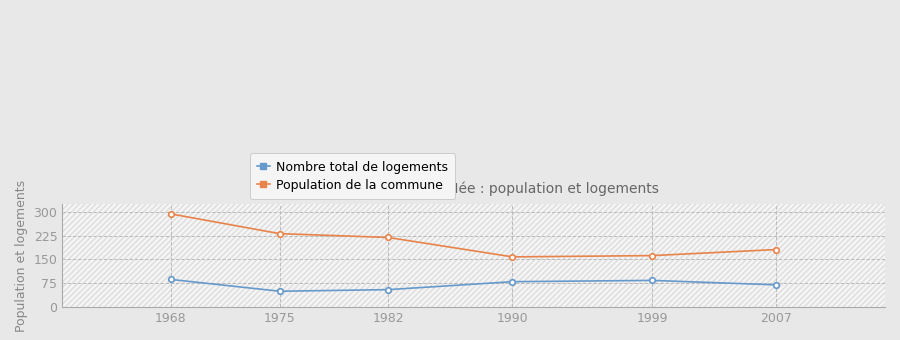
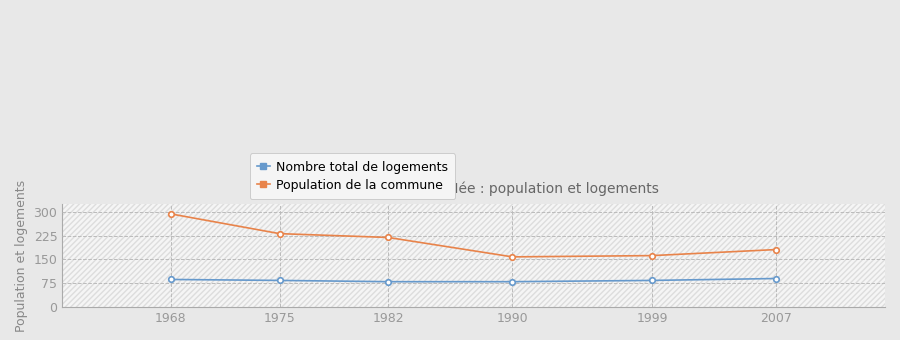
Nombre total de logements/1975: 50 -> 84
Nombre total de logements/1982: 55 -> 80
Nombre total de logements/2007: 70 -> 90
